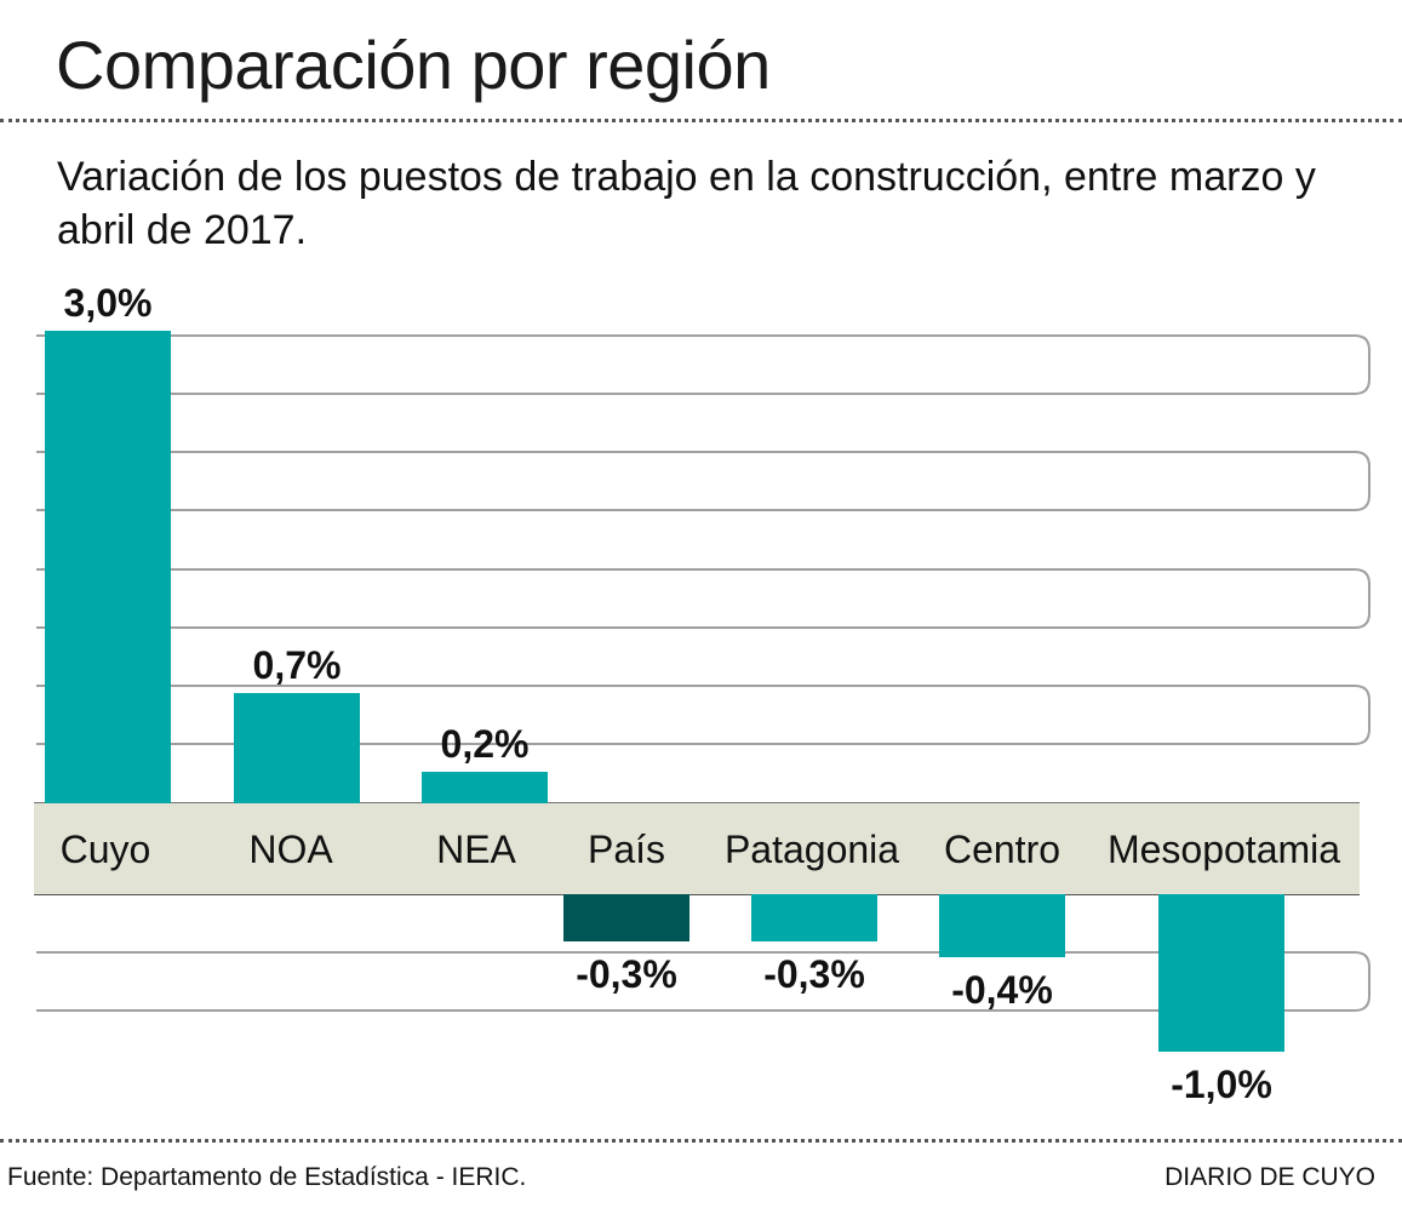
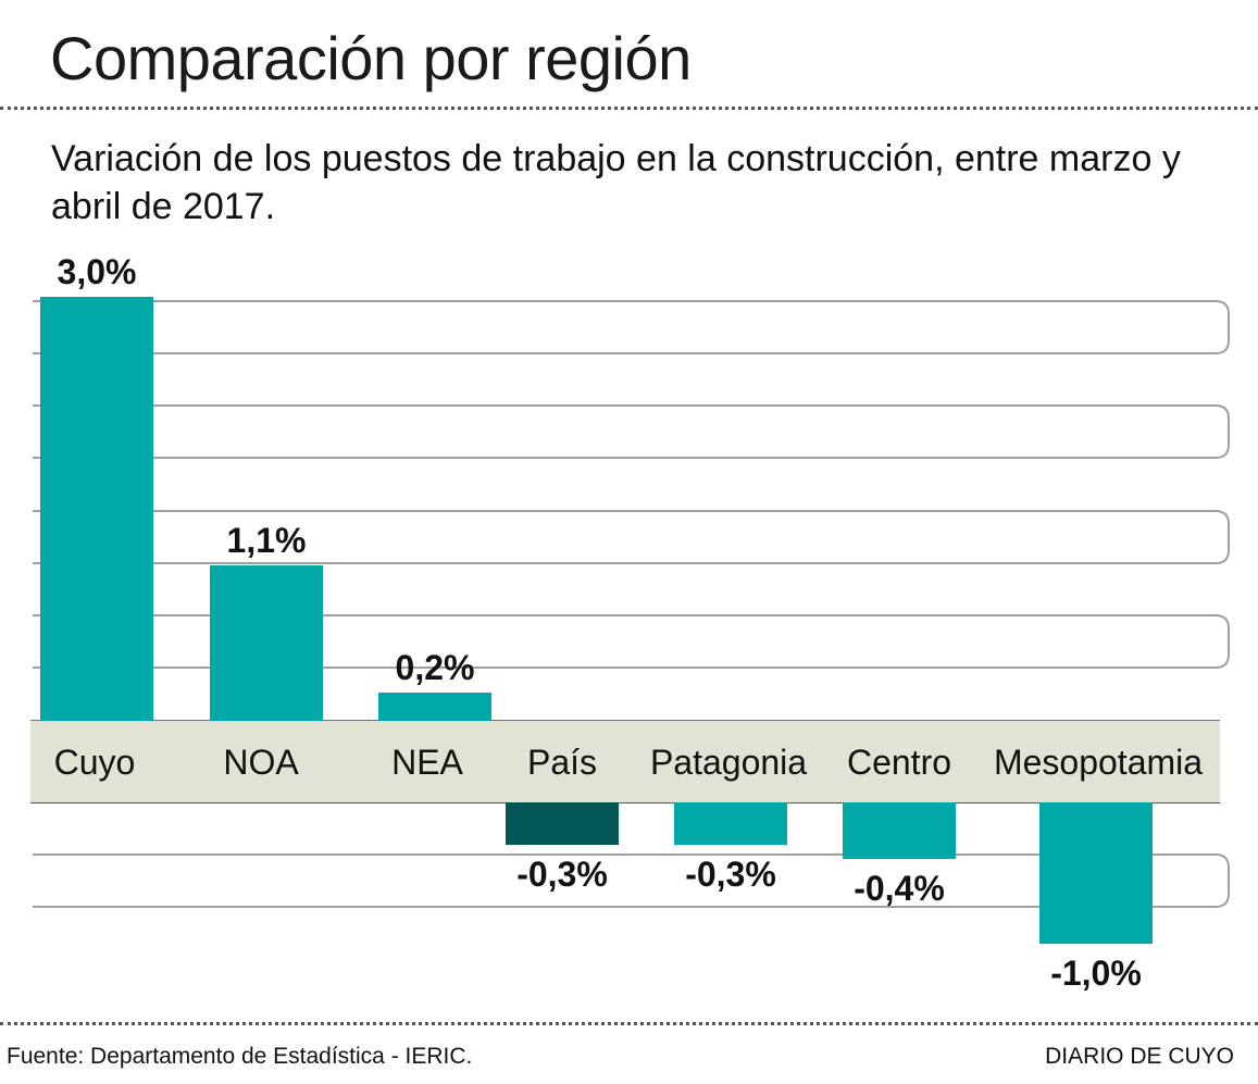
NOA: 0,7% -> 1,1%
